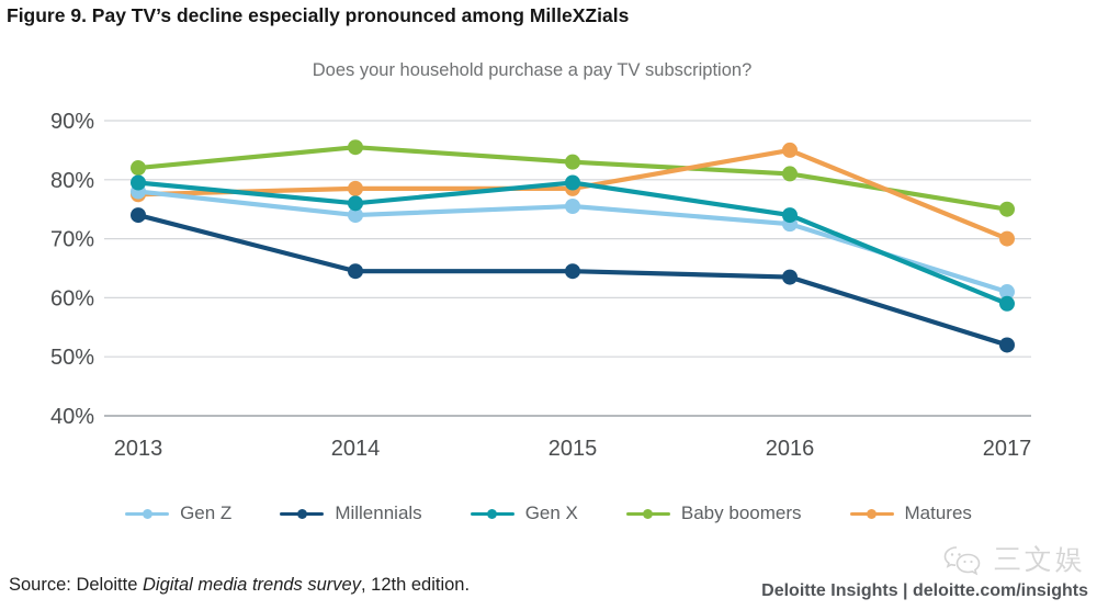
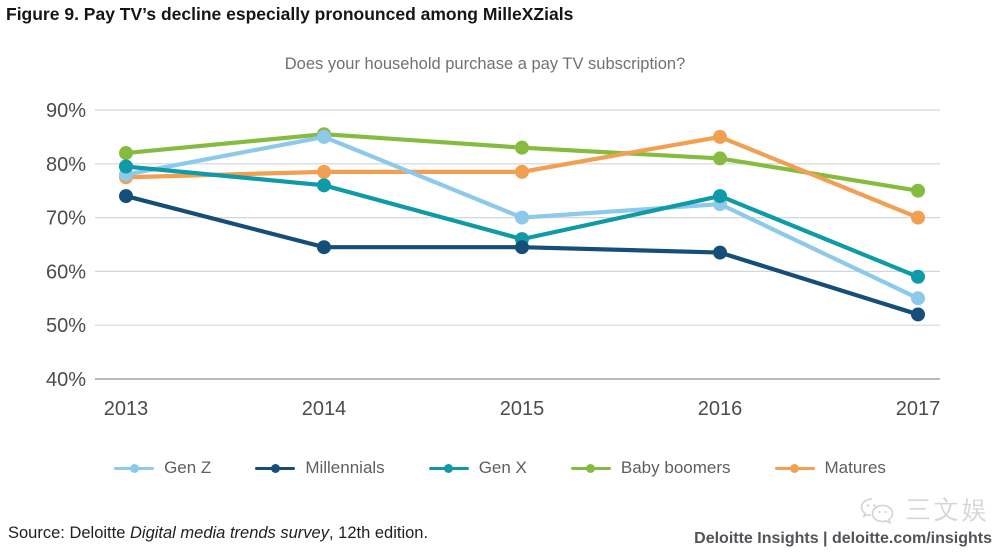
Gen Z/2014: 74% -> 85%
Gen Z/2015: 76% -> 70%
Gen X/2015: 80% -> 66%
Gen Z/2017: 61% -> 55%
